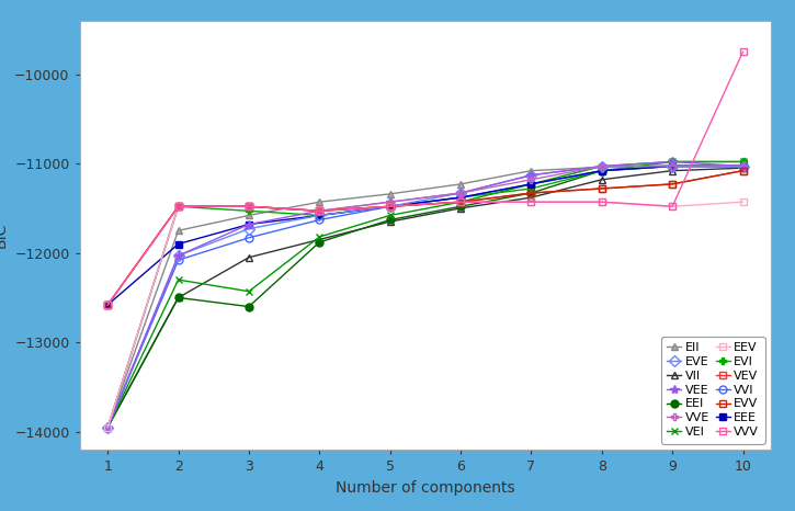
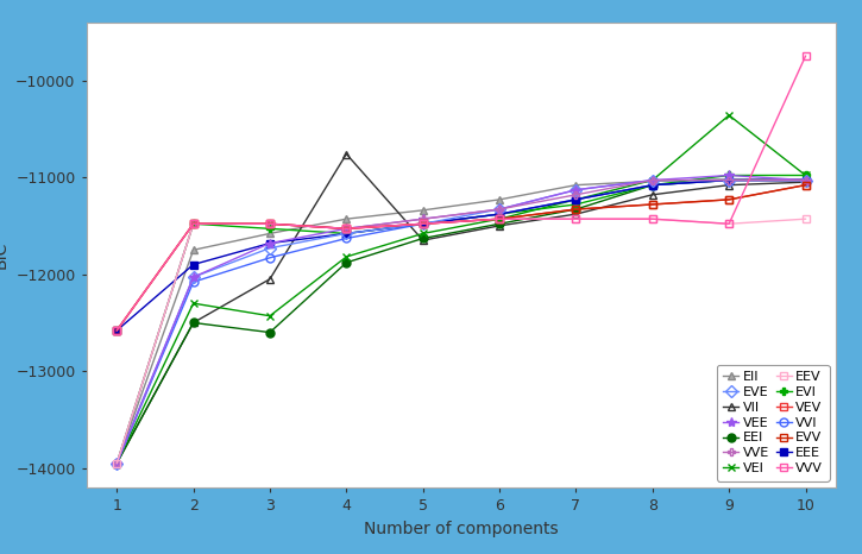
VII/4: -11850 -> -10760
VEI/9: -10980 -> -10360
